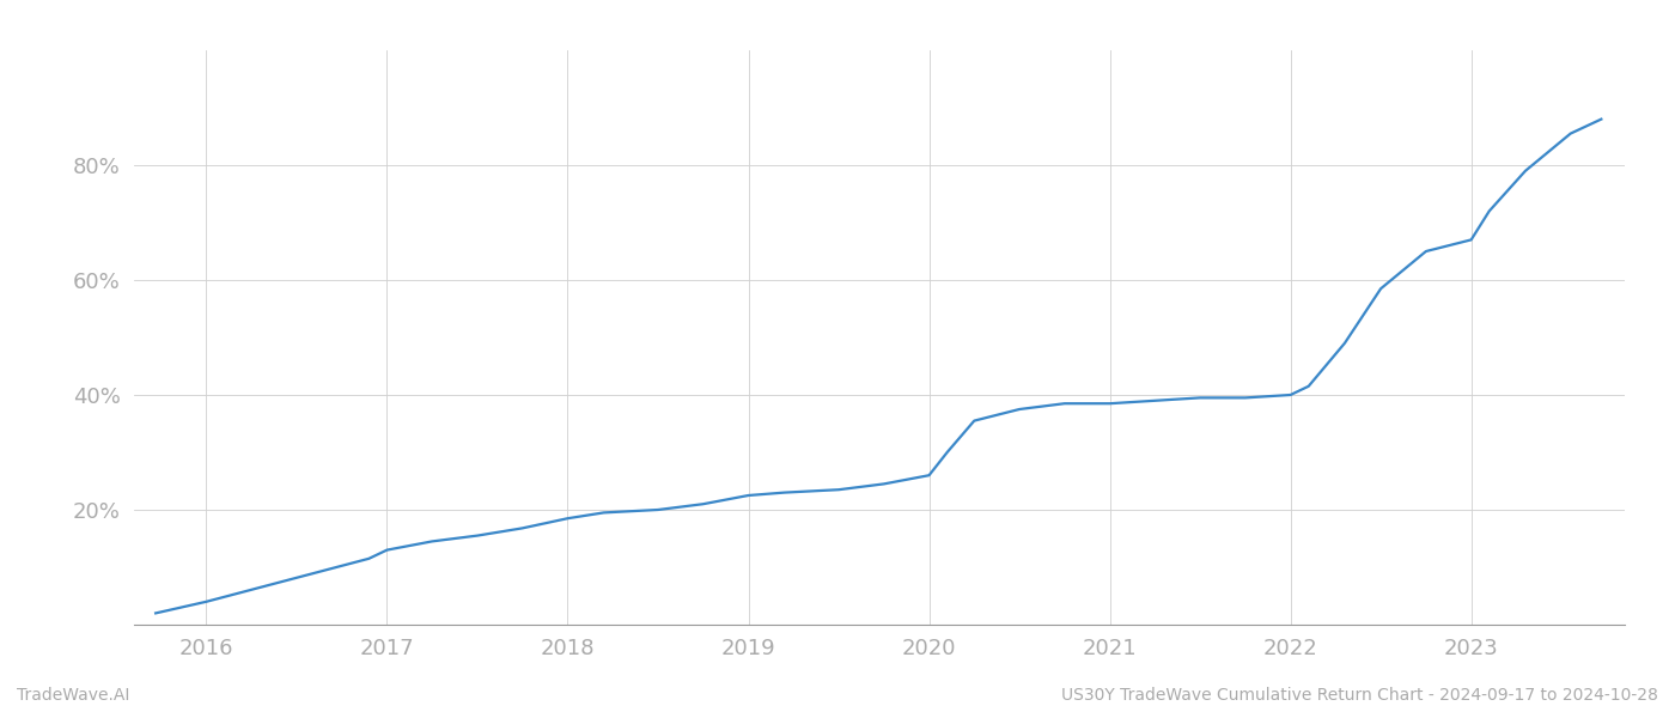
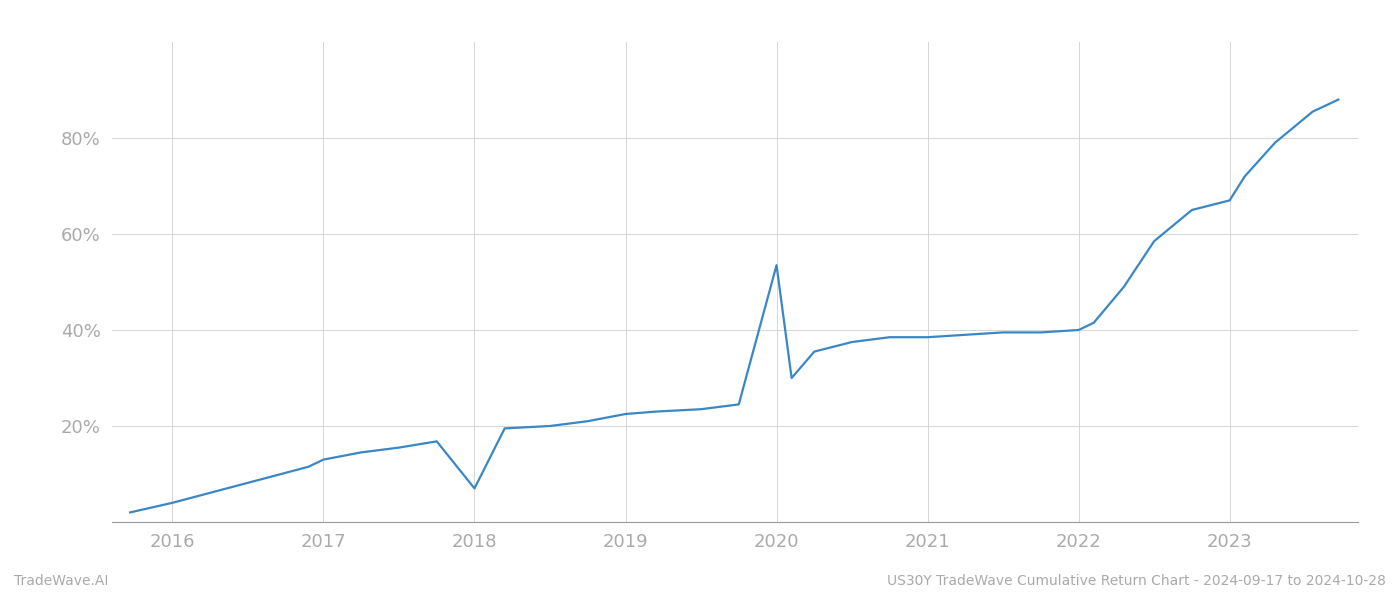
2018: 18.5% -> 7.0%
2020: 26.0% -> 53.5%
